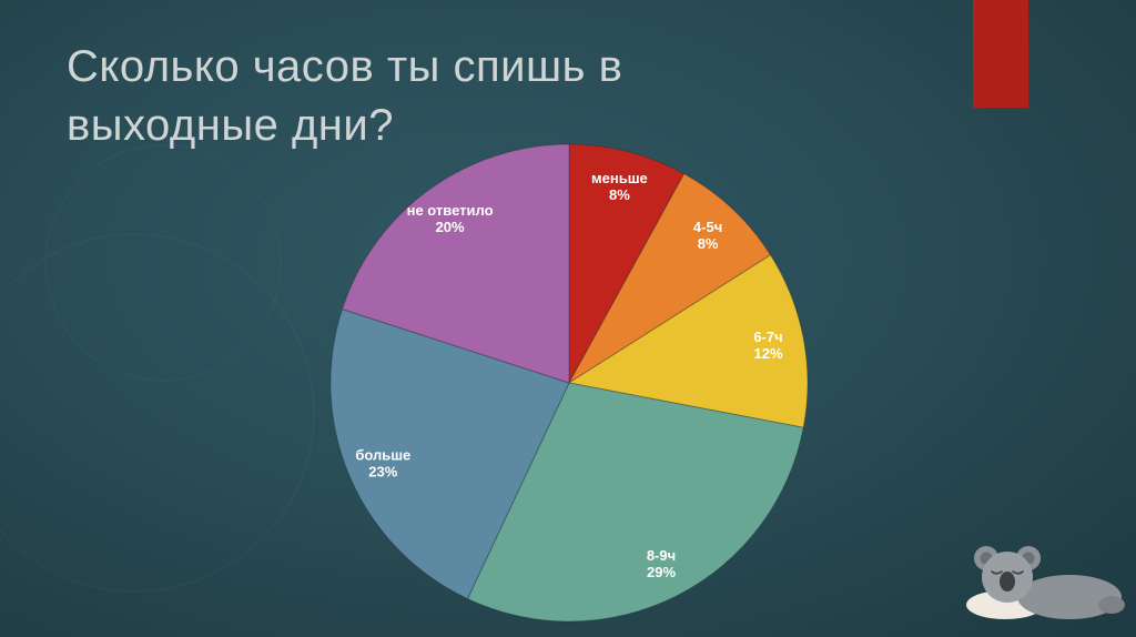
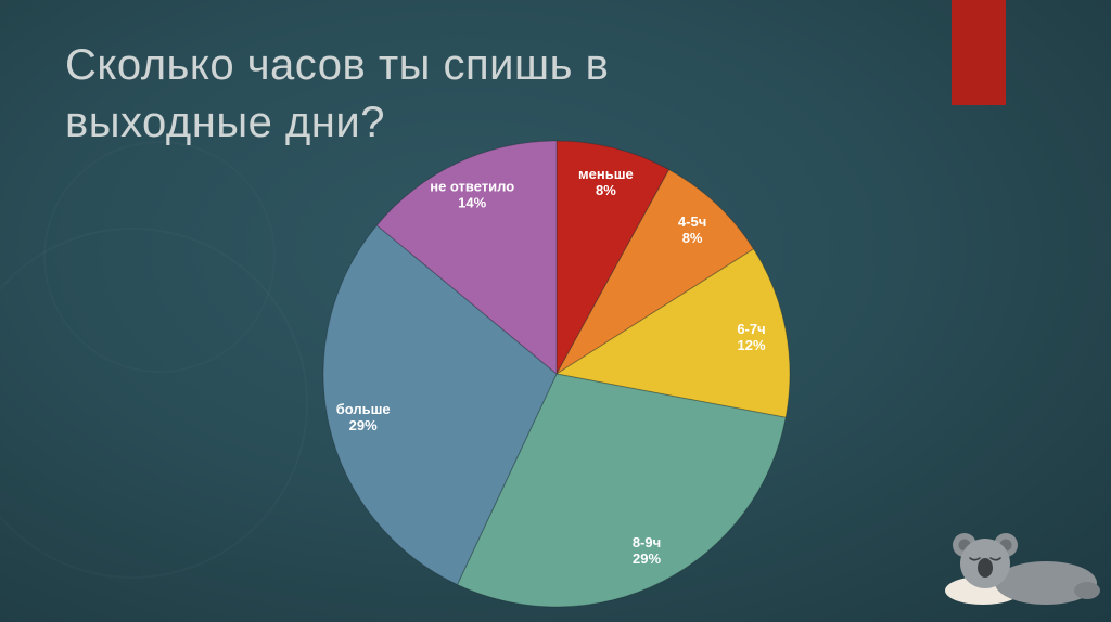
больше: 23% -> 29%
не ответило: 20% -> 14%
